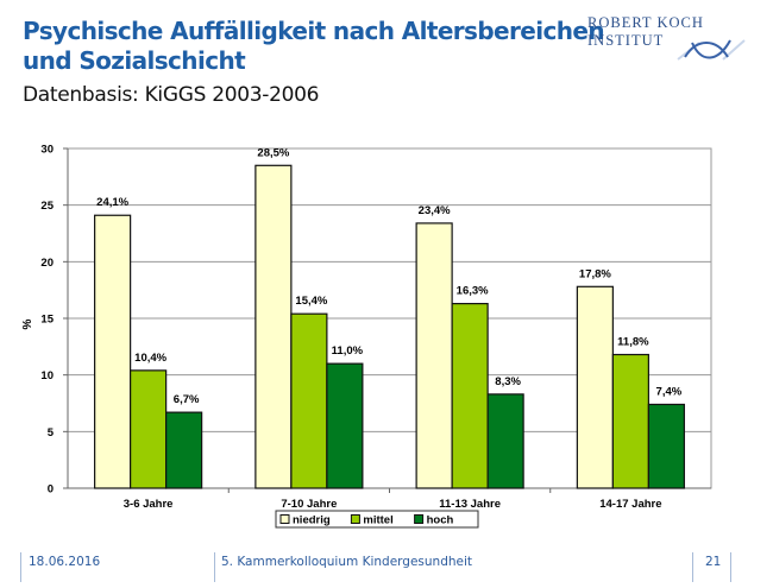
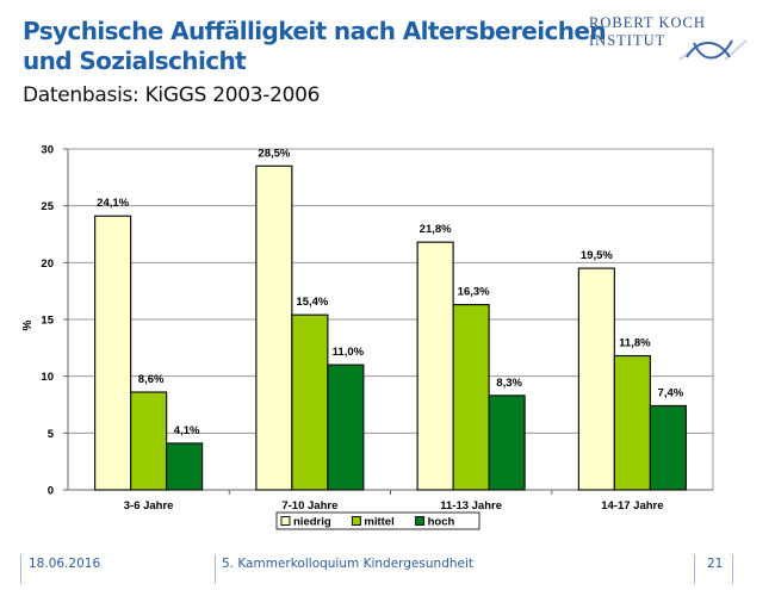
mittel/3-6 Jahre: 10,4% -> 8,6%
hoch/3-6 Jahre: 6,7% -> 4,1%
niedrig/11-13 Jahre: 23,4% -> 21,8%
niedrig/14-17 Jahre: 17,8% -> 19,5%
